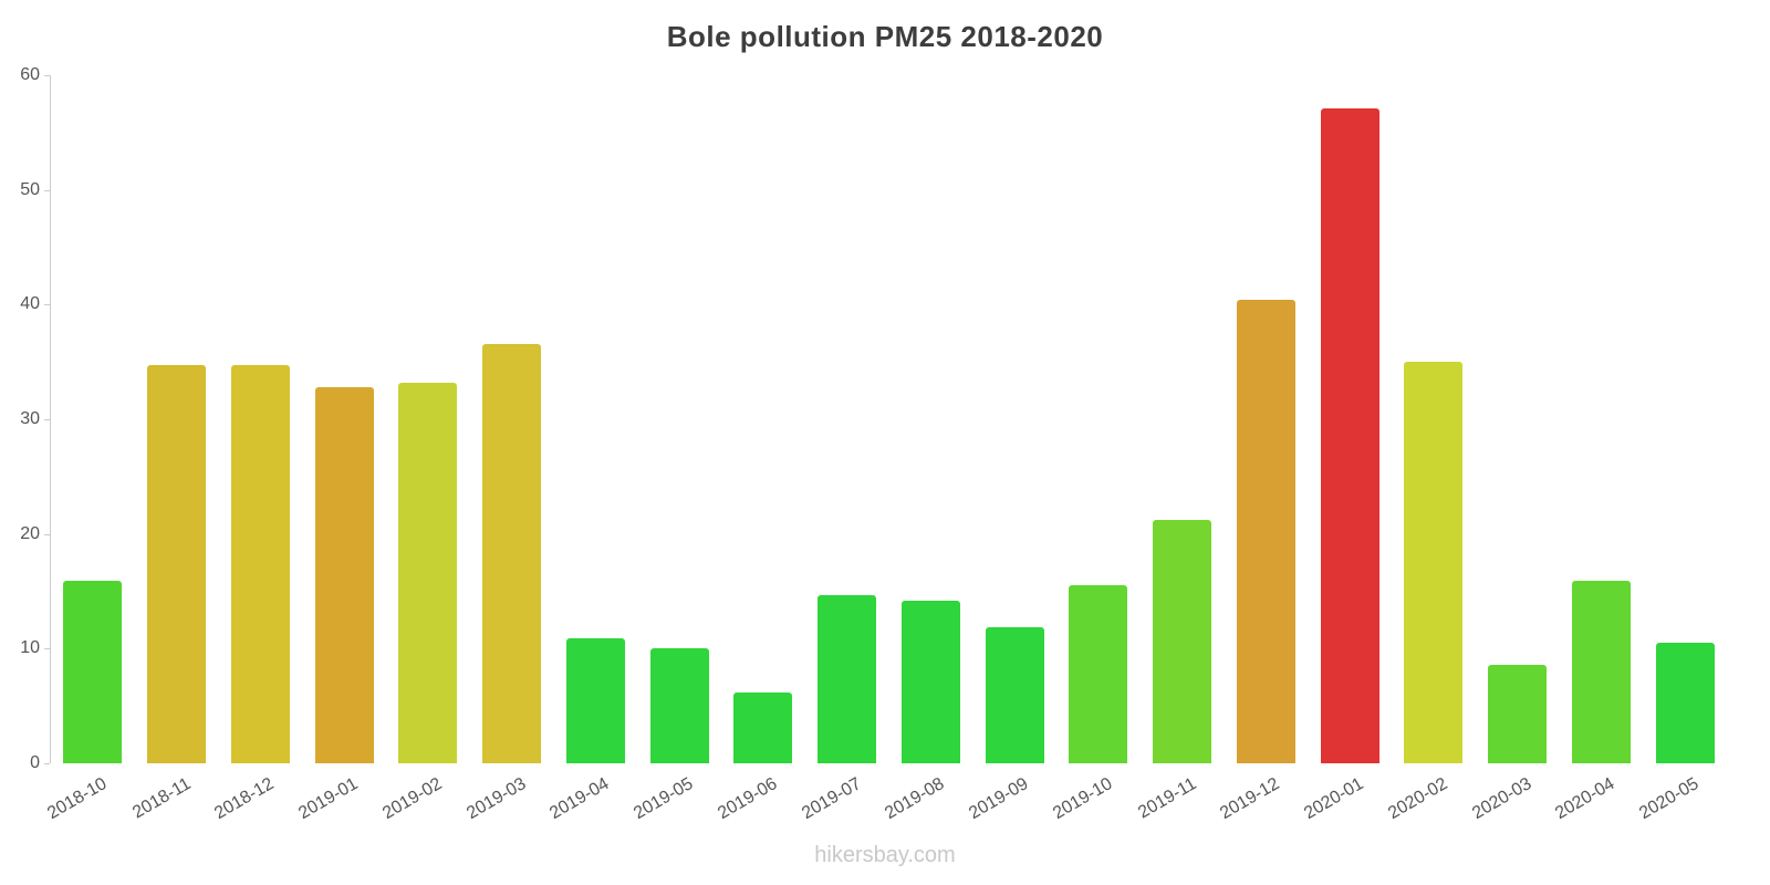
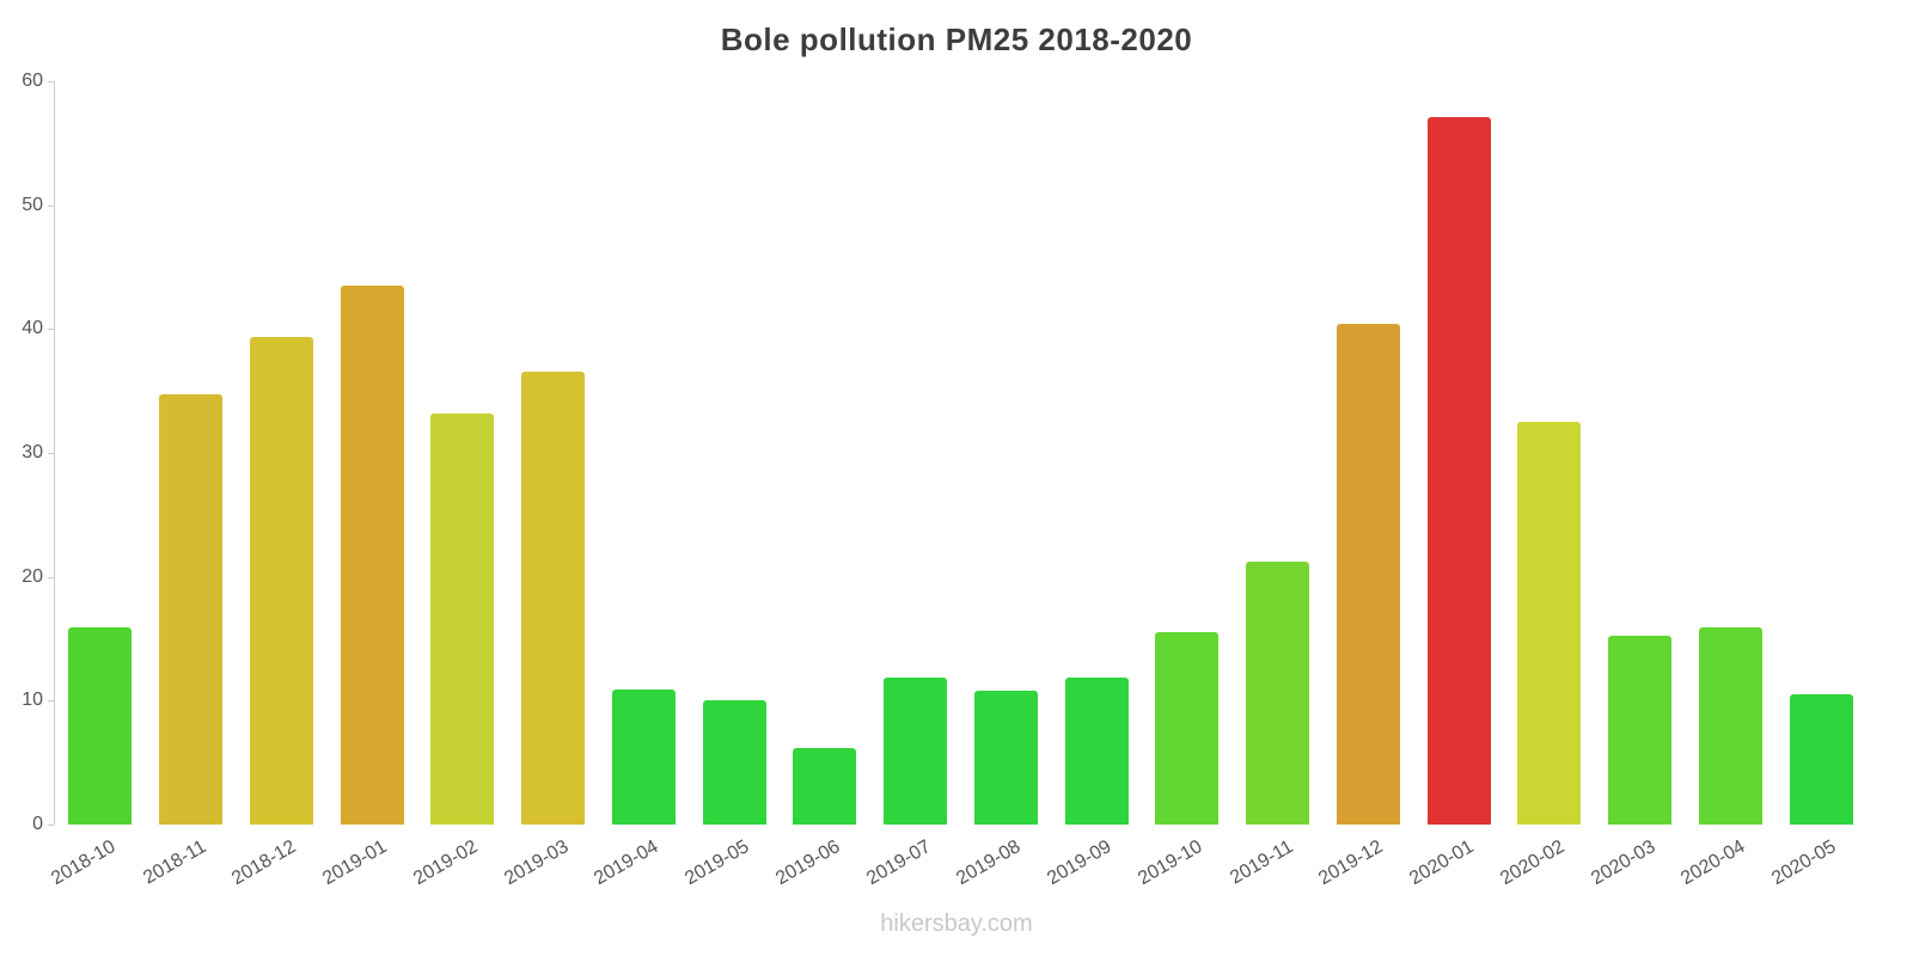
2018-12: 34.7 -> 39.4
2019-01: 32.8 -> 43.5
2019-07: 14.7 -> 11.9
2019-08: 14.2 -> 10.8
2020-02: 35.0 -> 32.5
2020-03: 8.6 -> 15.2
